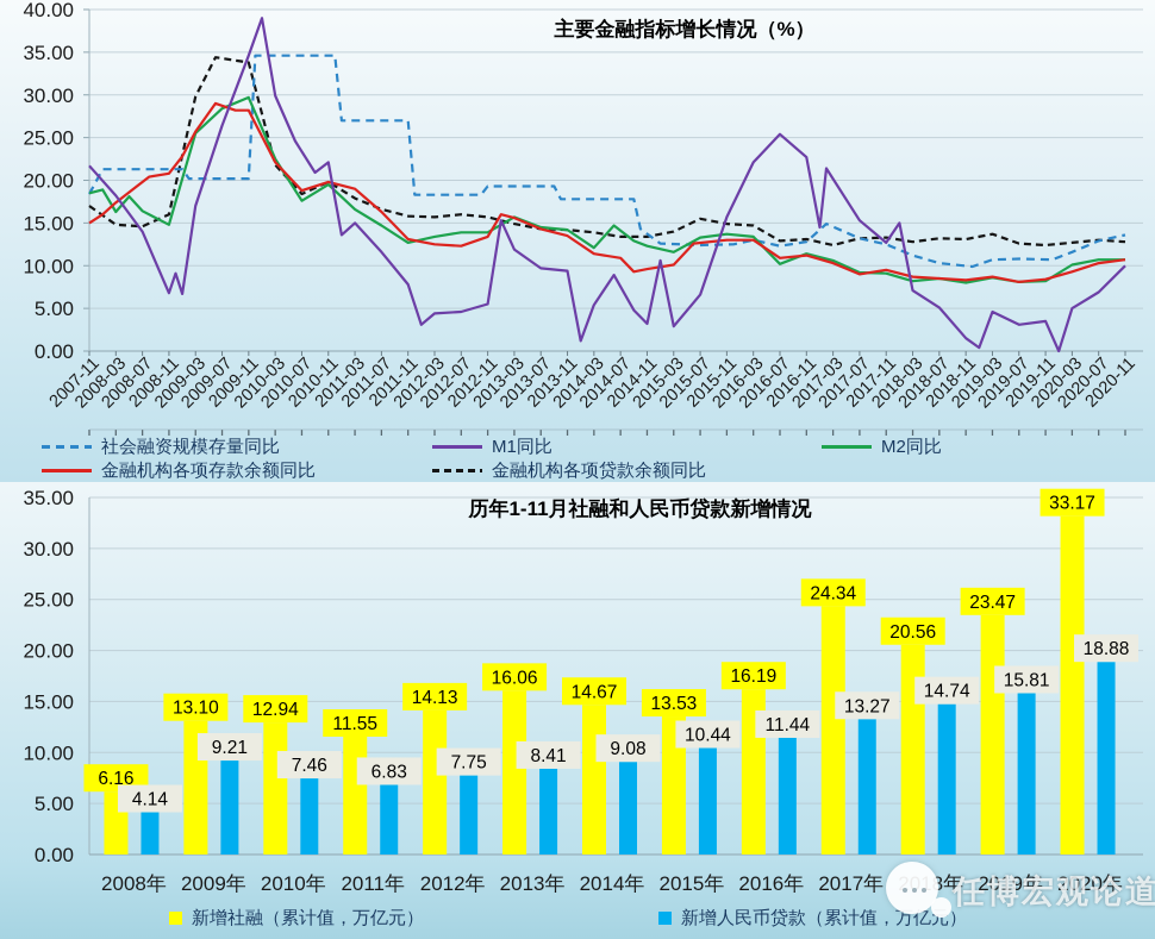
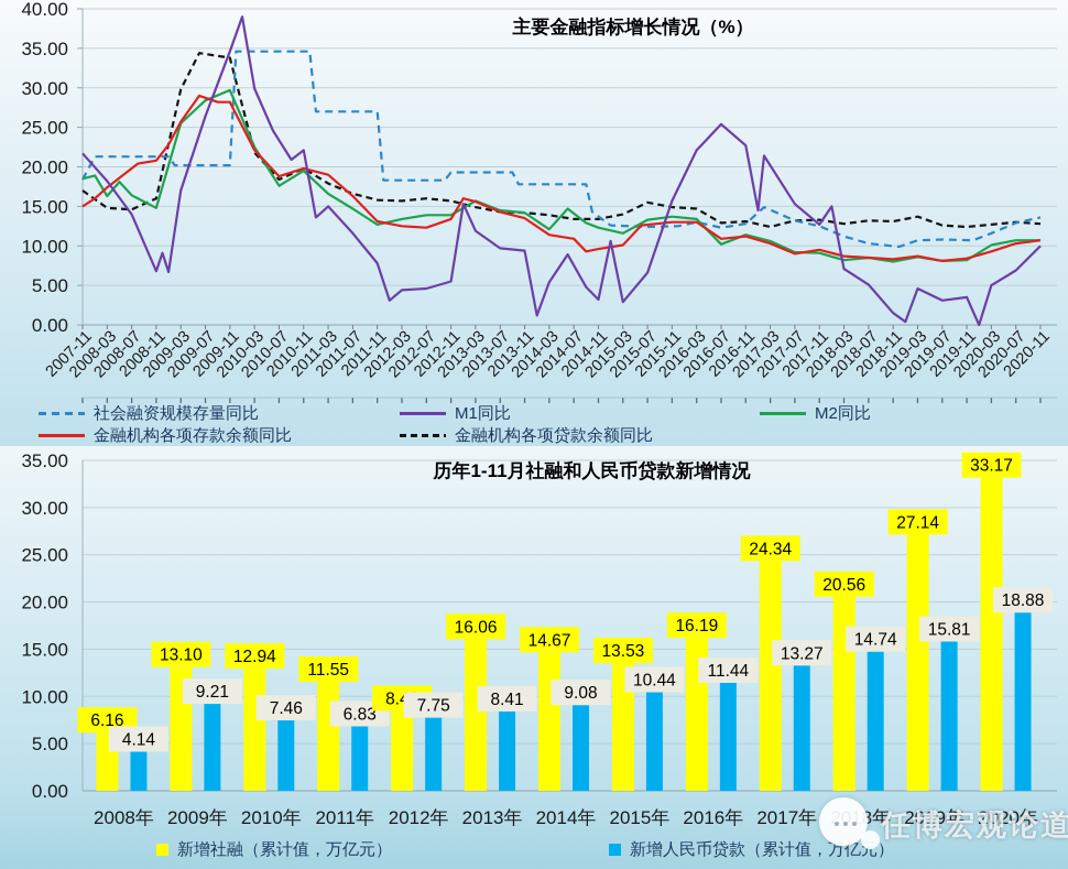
历年1-11月社融和人民币贷款新增情况/新增社融（累计值，万亿元）/2012年: 14.13 -> 8.46
历年1-11月社融和人民币贷款新增情况/新增社融（累计值，万亿元）/2019年: 23.47 -> 27.14
